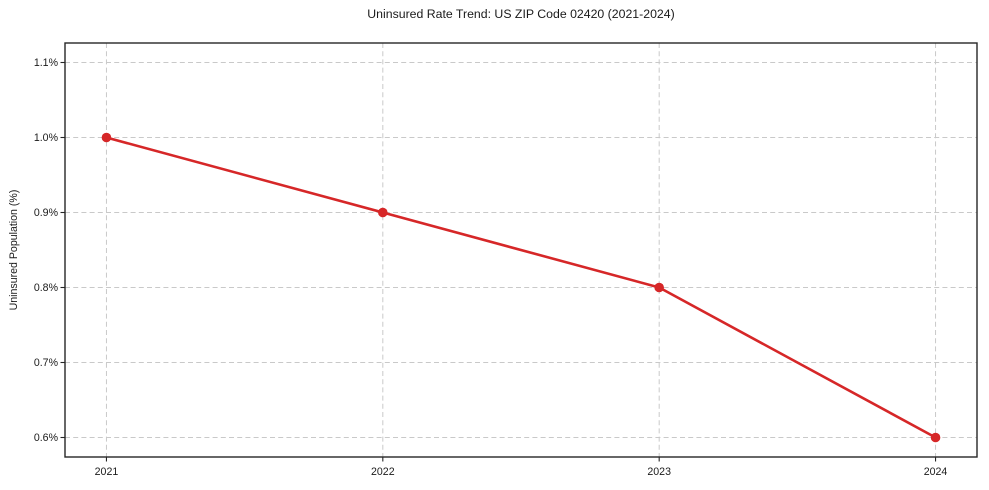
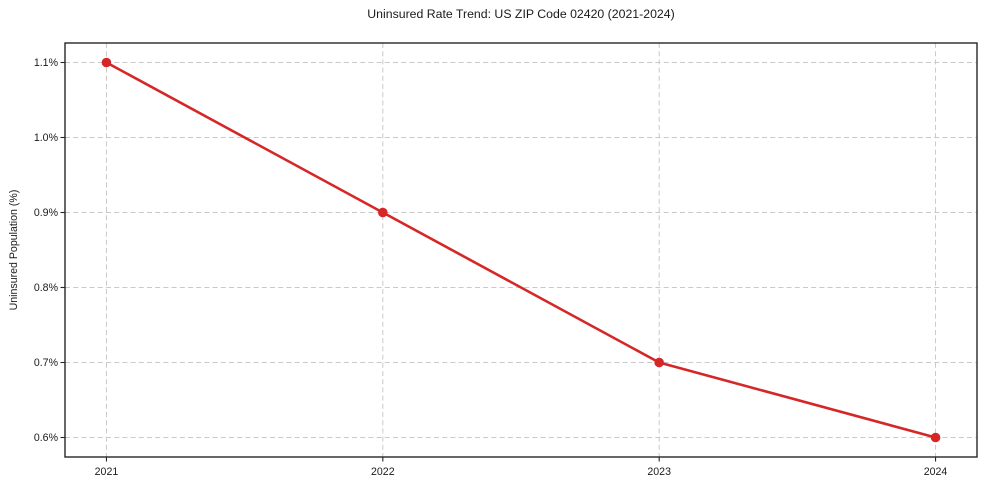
2021: 1.0% -> 1.1%
2023: 0.8% -> 0.7%
